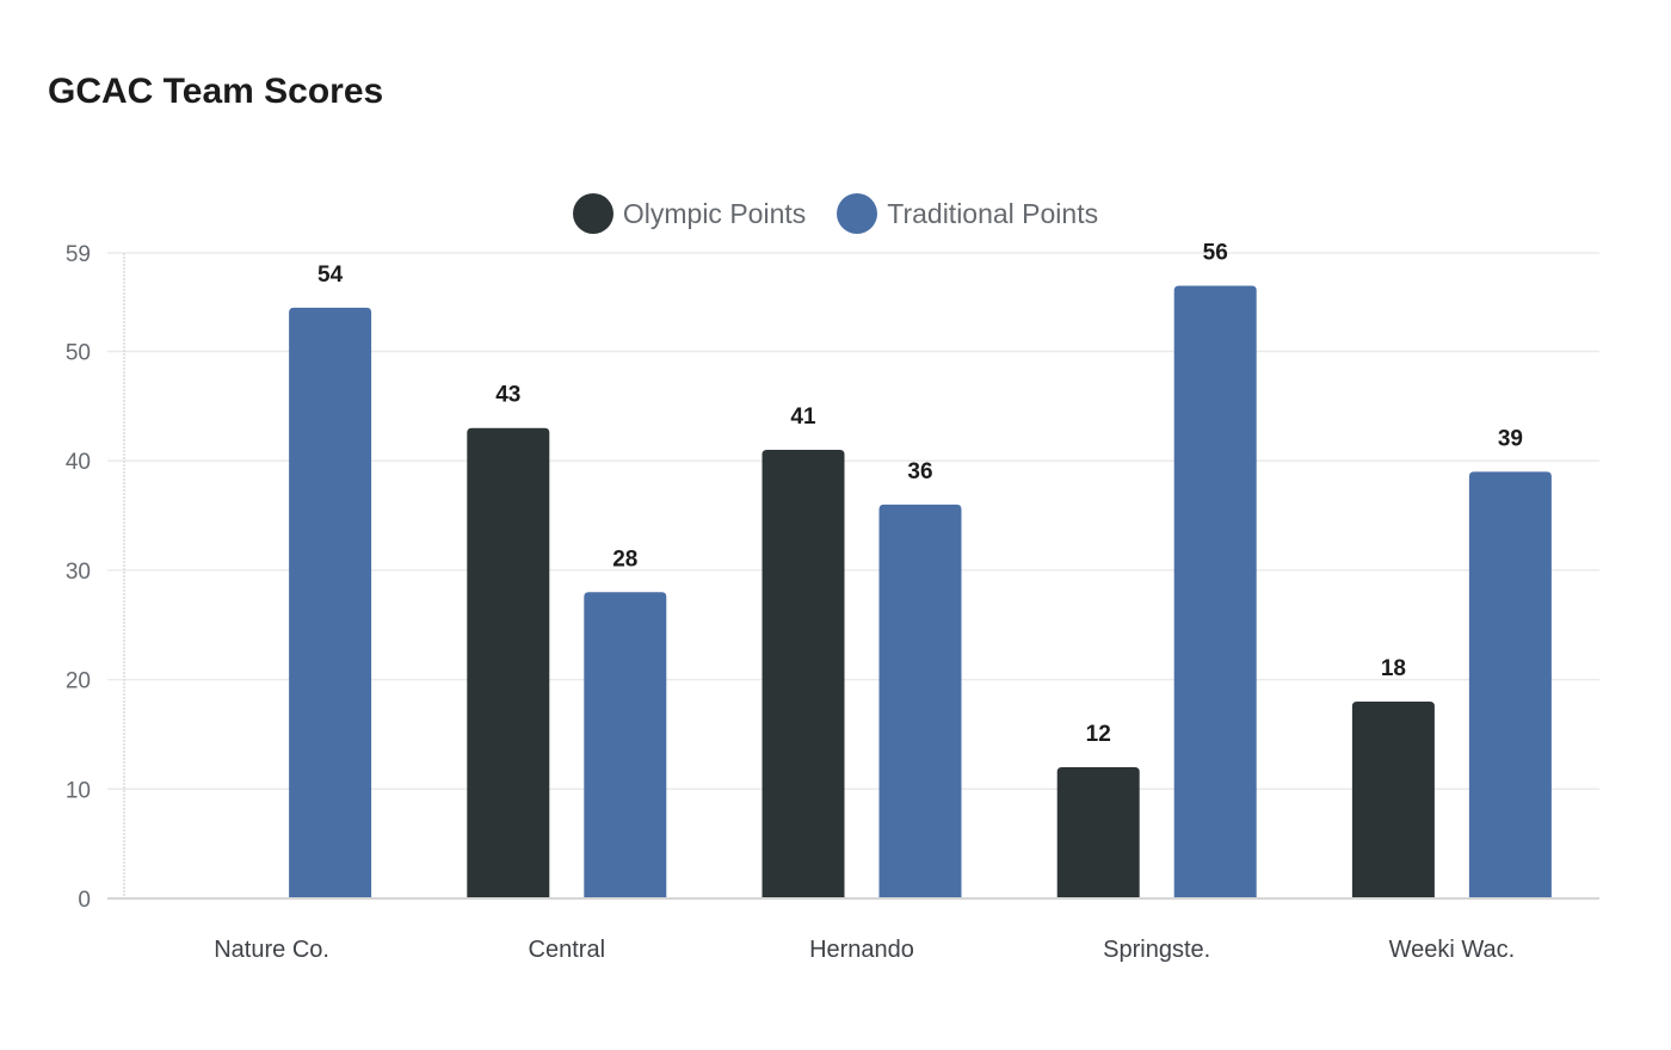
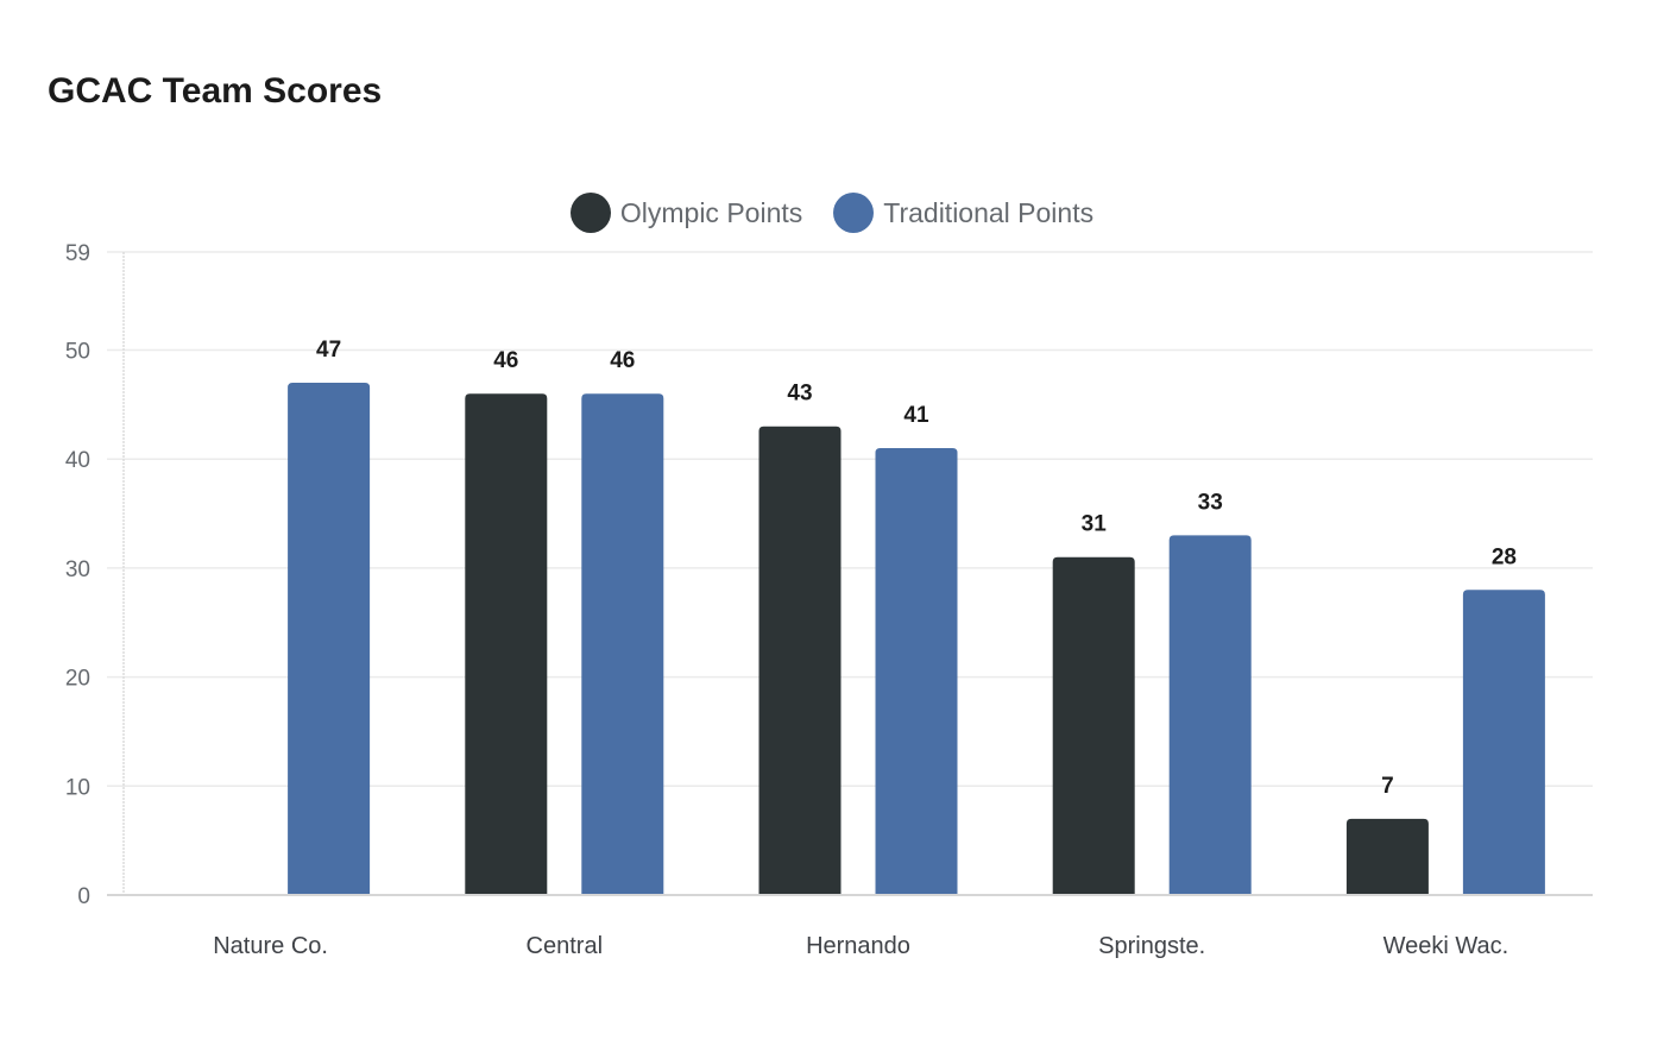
Traditional Points/Nature Co.: 54 -> 47
Olympic Points/Central: 43 -> 46
Traditional Points/Central: 28 -> 46
Olympic Points/Hernando: 41 -> 43
Traditional Points/Hernando: 36 -> 41
Olympic Points/Springste.: 12 -> 31
Traditional Points/Springste.: 56 -> 33
Olympic Points/Weeki Wac.: 18 -> 7
Traditional Points/Weeki Wac.: 39 -> 28
